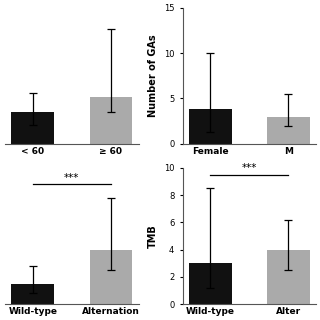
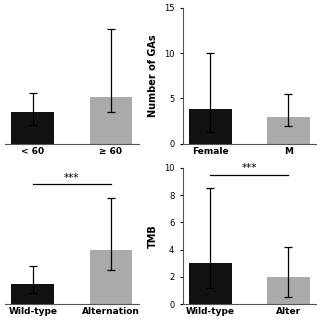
Alter: 4 -> 2
